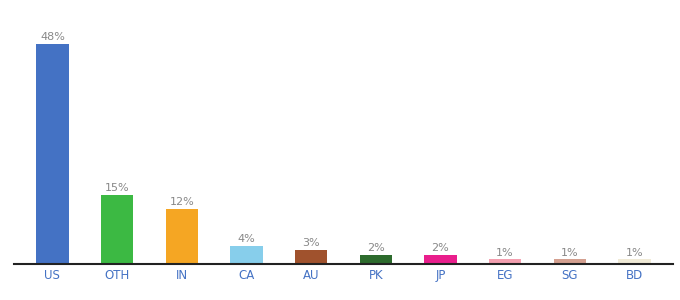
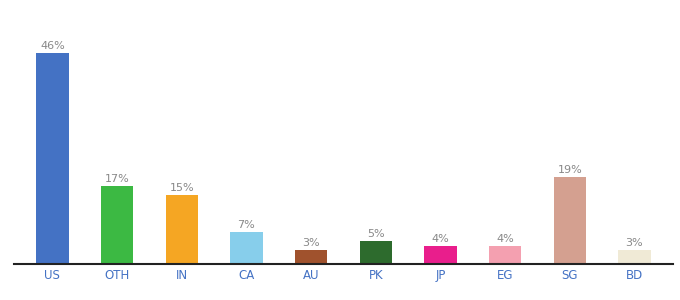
US: 48% -> 46%
OTH: 15% -> 17%
IN: 12% -> 15%
CA: 4% -> 7%
PK: 2% -> 5%
JP: 2% -> 4%
EG: 1% -> 4%
SG: 1% -> 19%
BD: 1% -> 3%
